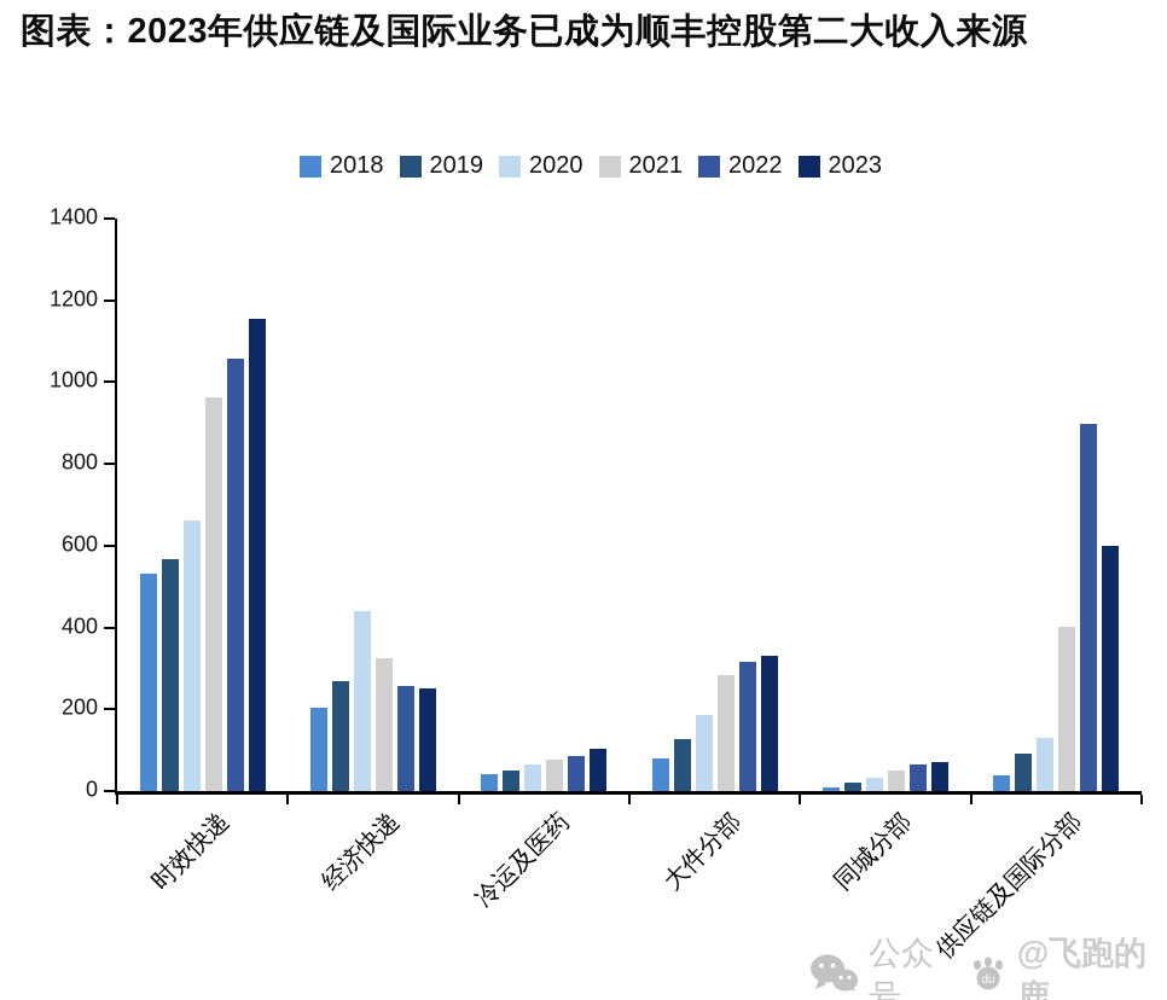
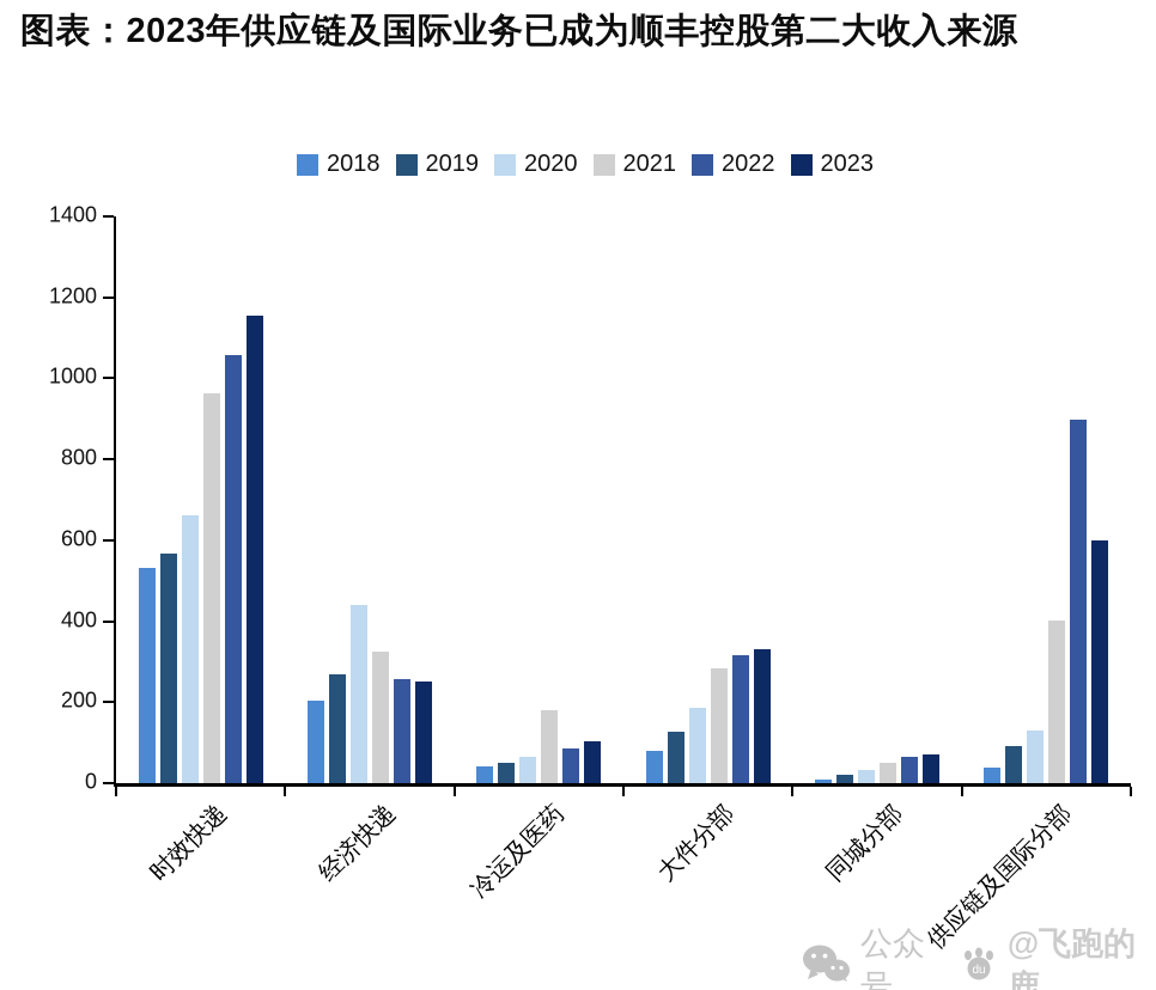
2021/冷运及医药: 80 -> 180
